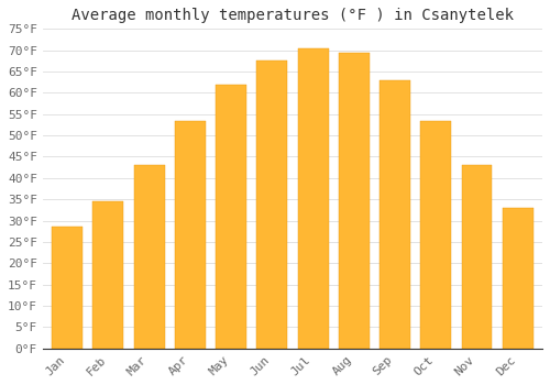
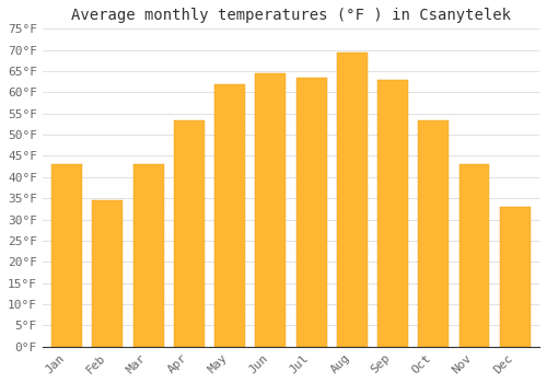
Jan: 28.5°F -> 43.0°F
Jun: 67.5°F -> 64.5°F
Jul: 70.5°F -> 63.5°F
